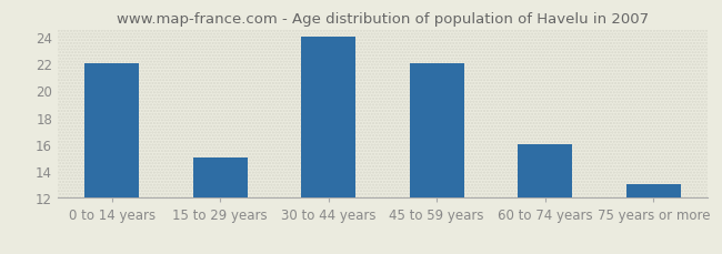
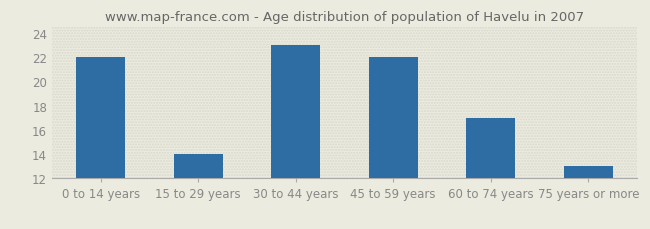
15 to 29 years: 15 -> 14
30 to 44 years: 24 -> 23
60 to 74 years: 16 -> 17
